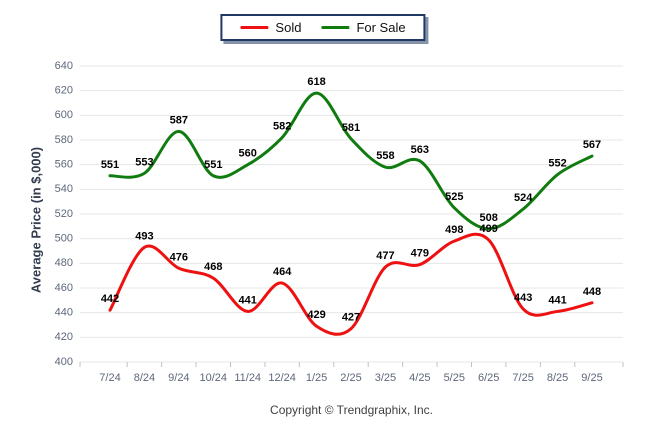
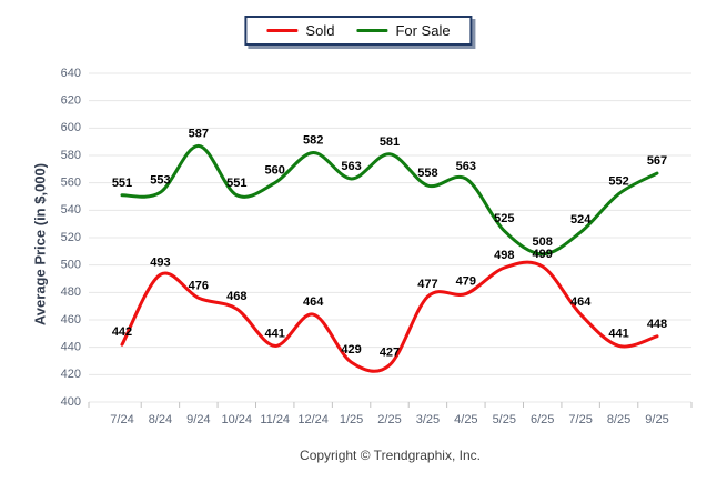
For Sale/1/25: 618 -> 563
Sold/7/25: 443 -> 464
